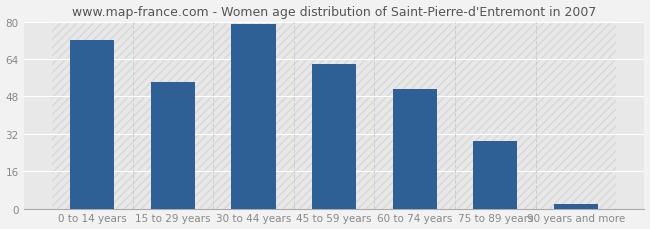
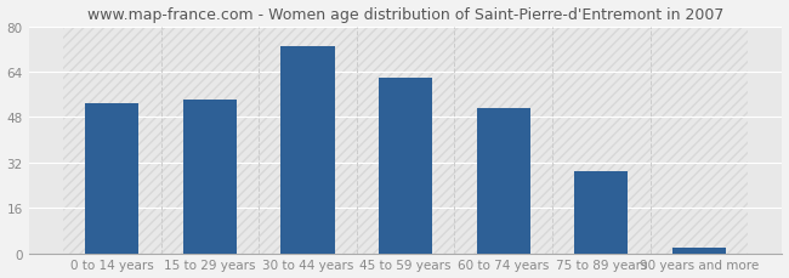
0 to 14 years: 72 -> 53
30 to 44 years: 79 -> 73
